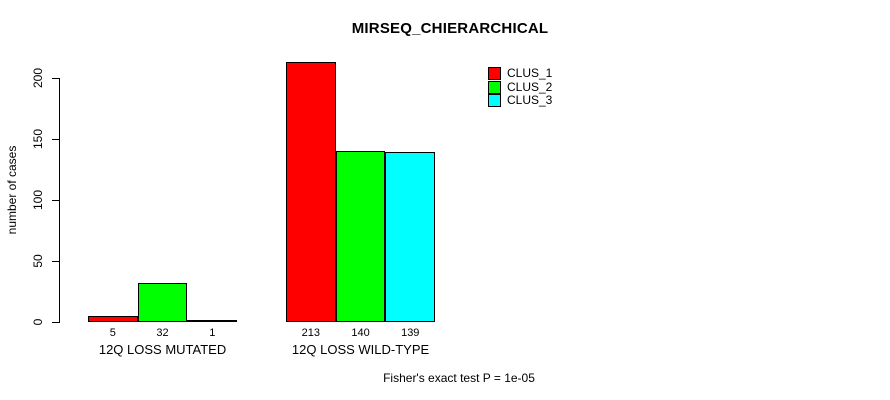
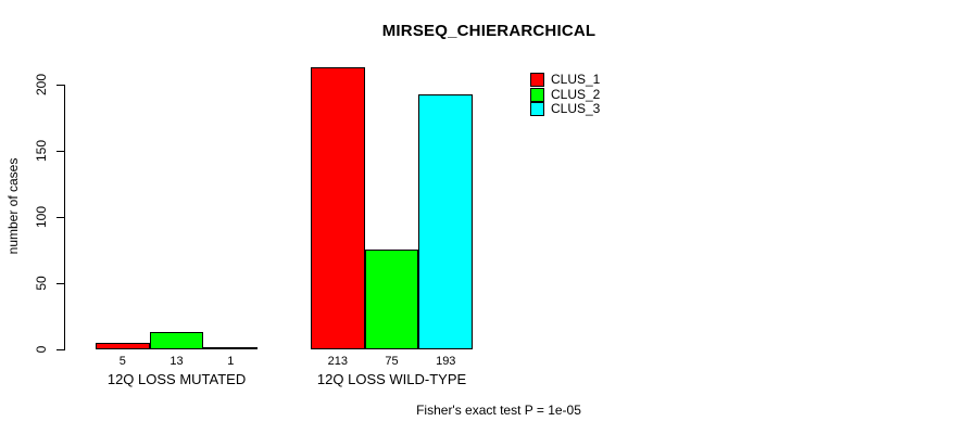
CLUS_2/12Q LOSS MUTATED: 32 -> 13
CLUS_2/12Q LOSS WILD-TYPE: 140 -> 75
CLUS_3/12Q LOSS WILD-TYPE: 139 -> 193
